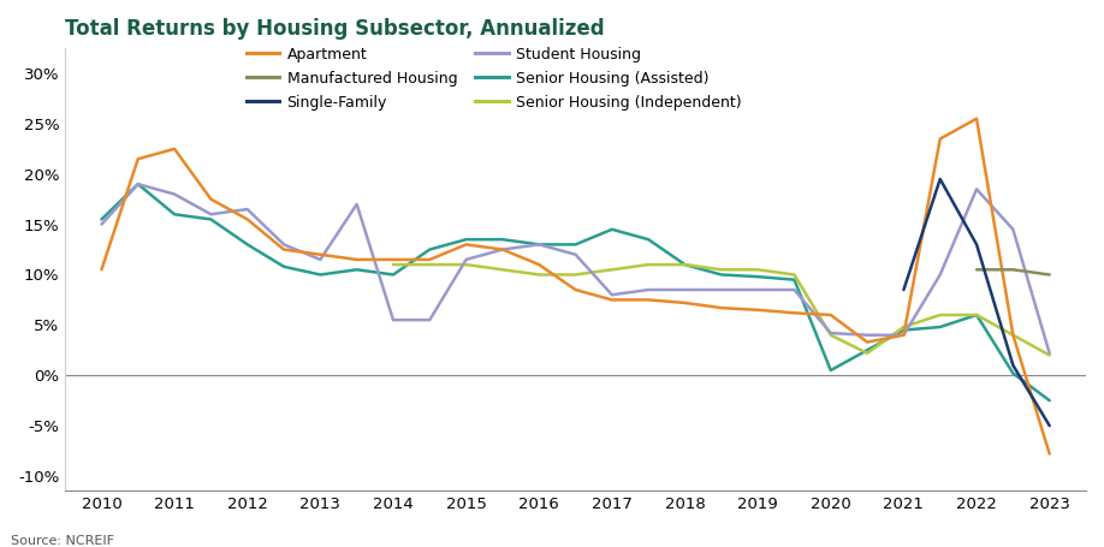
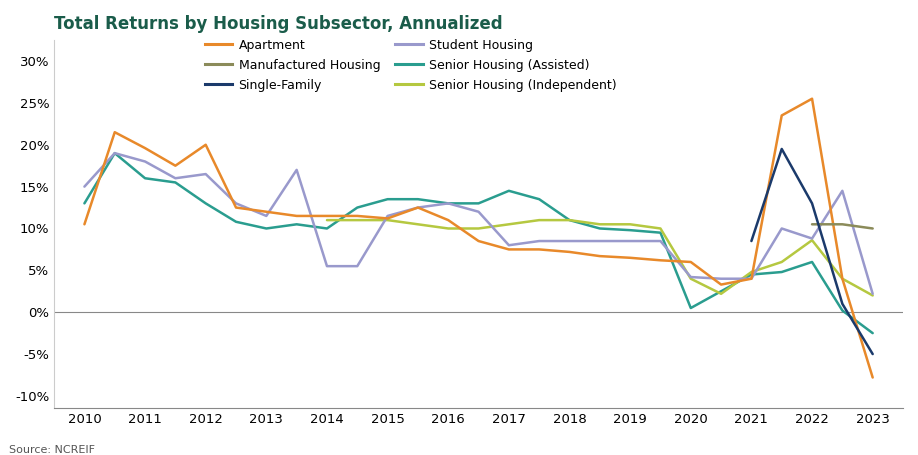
Senior Housing (Assisted)/2010: 15.5% -> 13.0%
Apartment/2011: 22.5% -> 19.6%
Apartment/2012: 15.5% -> 20.0%
Apartment/2015: 13.0% -> 11.2%
Student Housing/2022: 18.5% -> 8.8%
Senior Housing (Independent)/2022: 6.0% -> 8.6%
